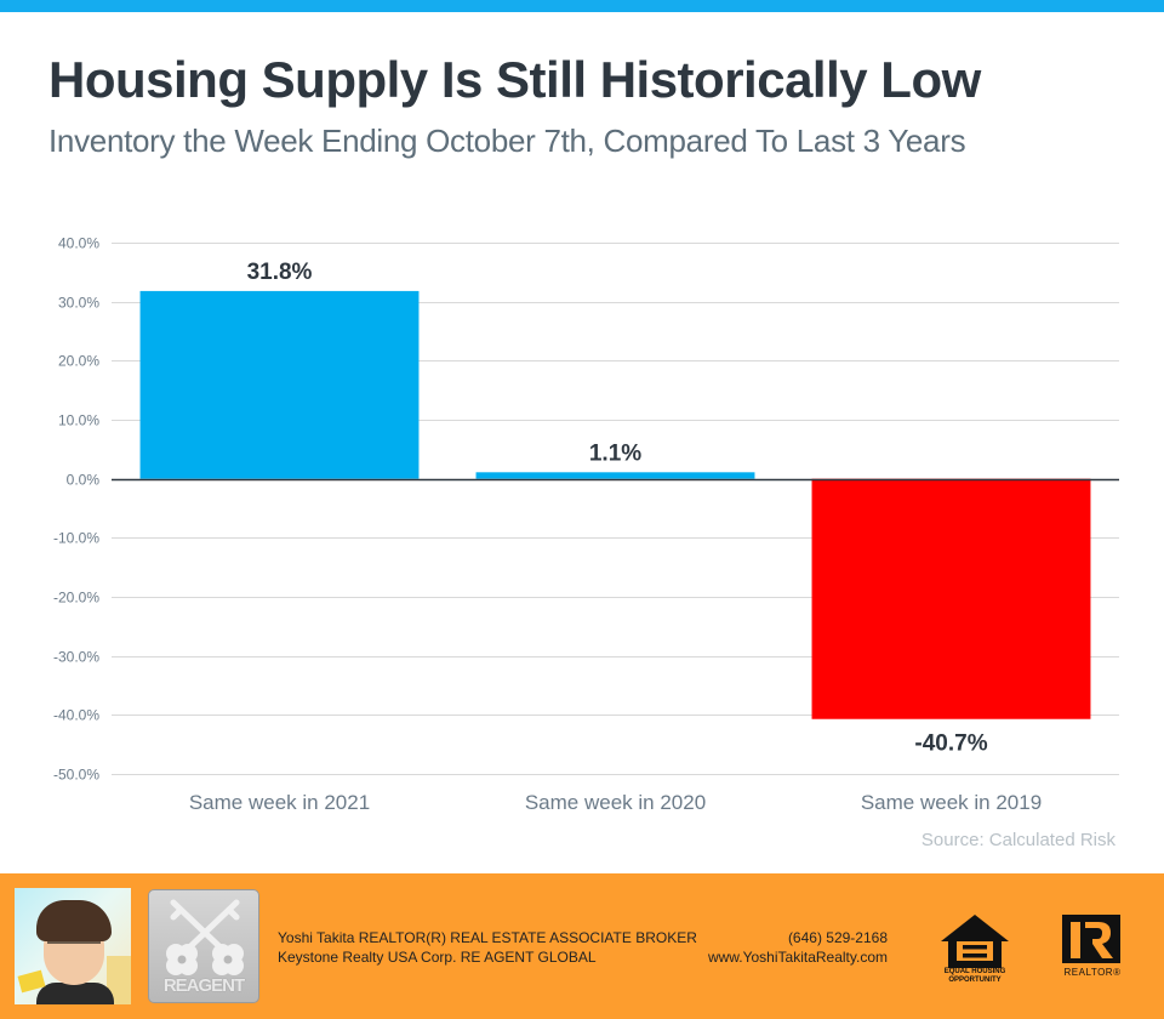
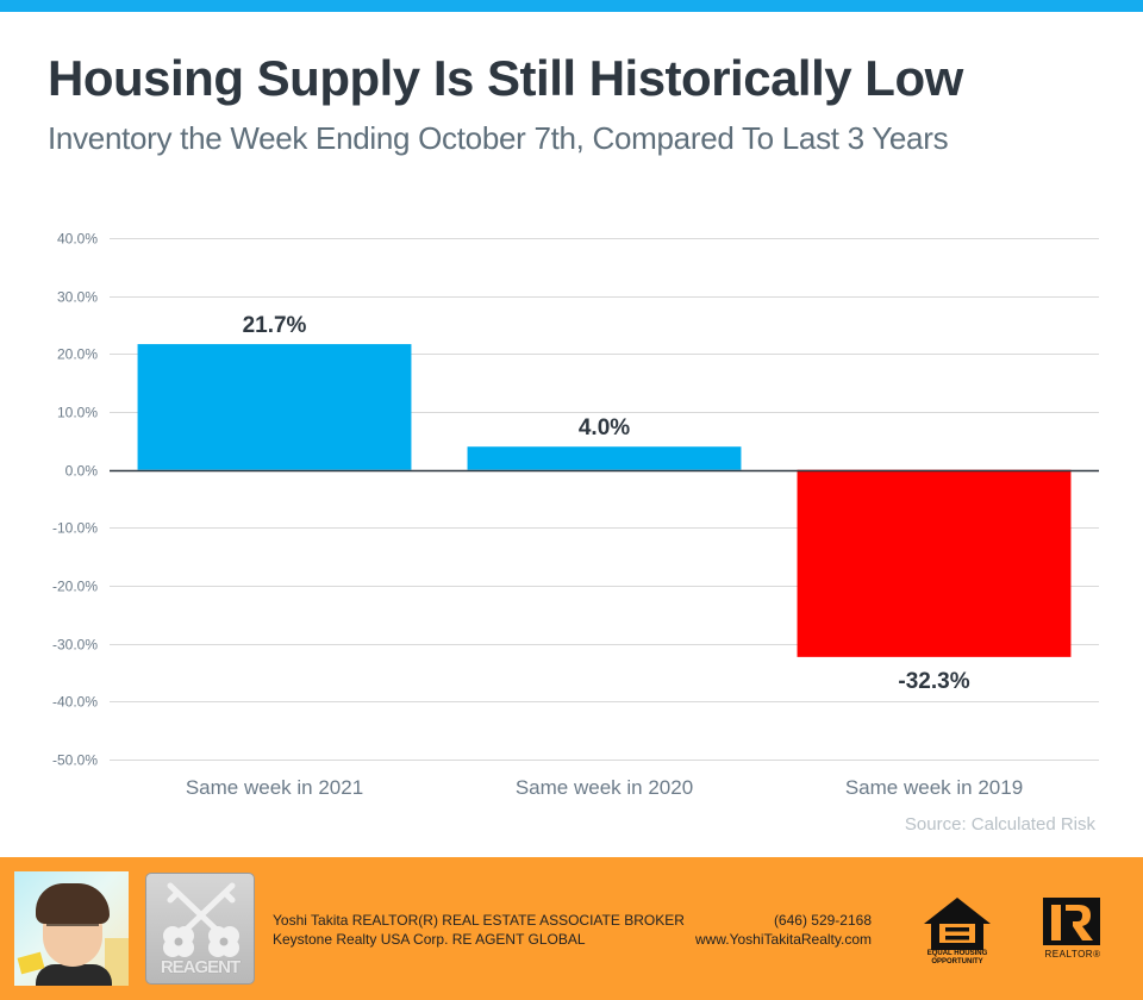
Same week in 2021: 31.8% -> 21.7%
Same week in 2020: 1.1% -> 4.0%
Same week in 2019: -40.7% -> -32.3%
